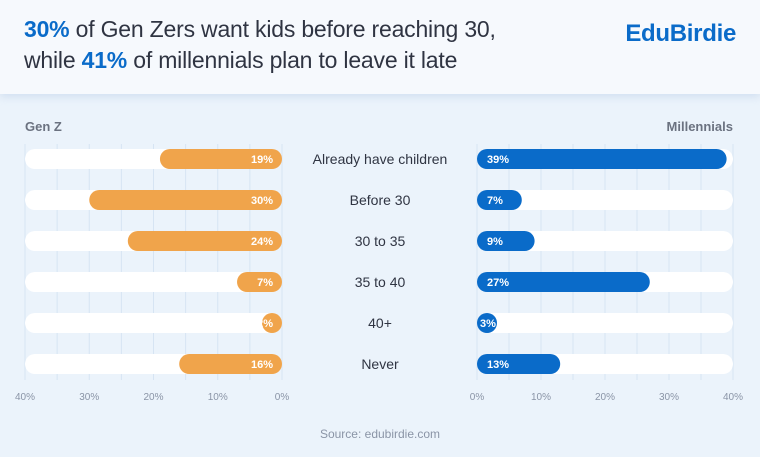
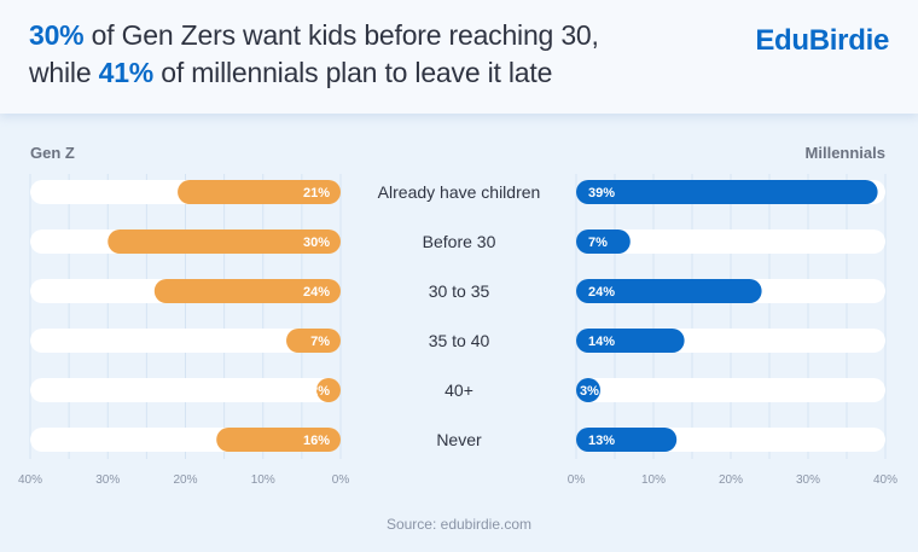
Gen Z/Already have children: 19% -> 21%
Millennials/30 to 35: 9% -> 24%
Millennials/35 to 40: 27% -> 14%
